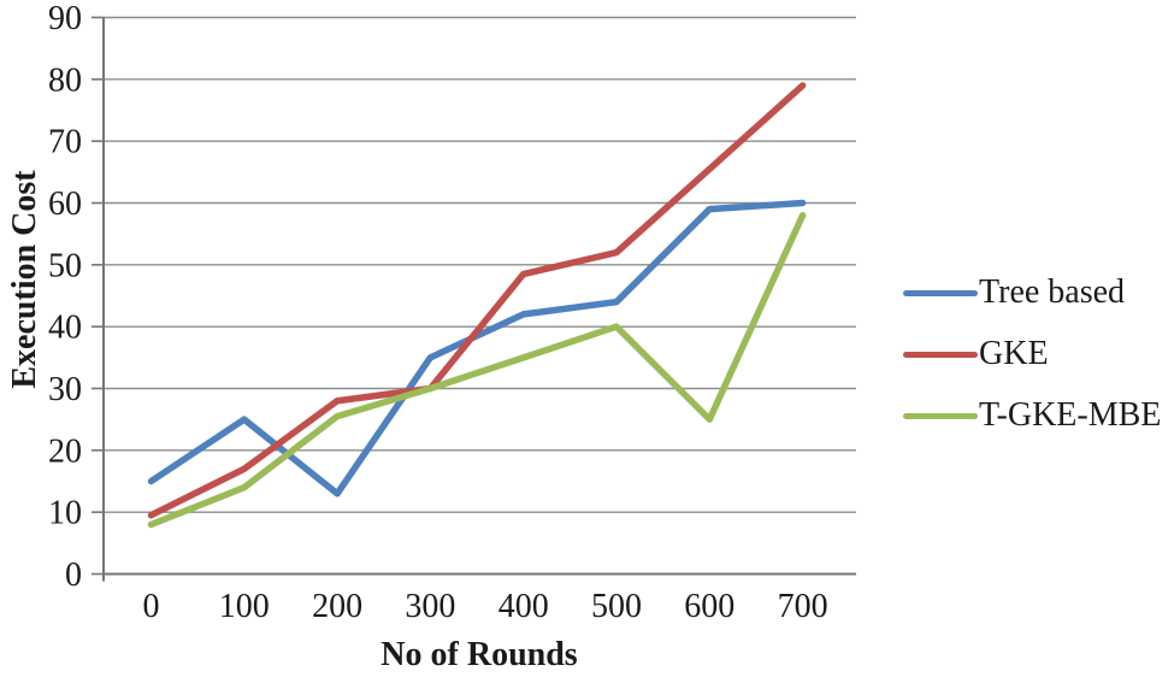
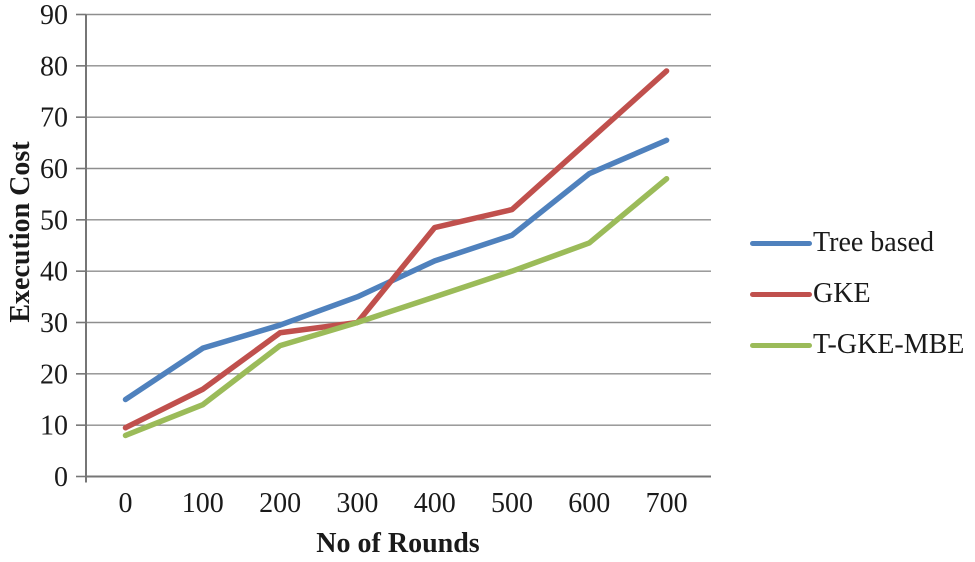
Tree based/200: 13 -> 30
Tree based/500: 44 -> 47
T-GKE-MBE/600: 25 -> 46
Tree based/700: 60 -> 66
